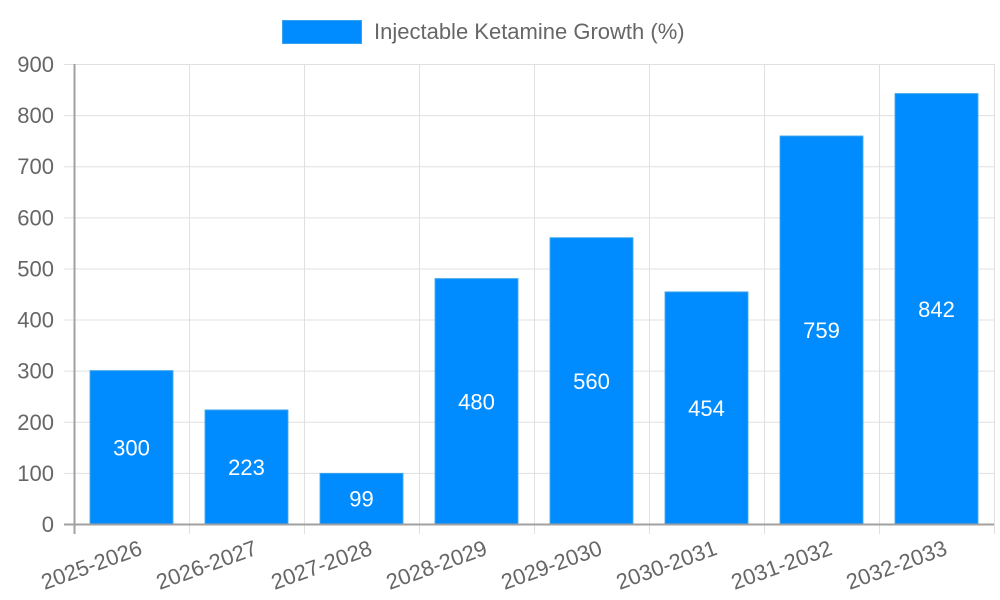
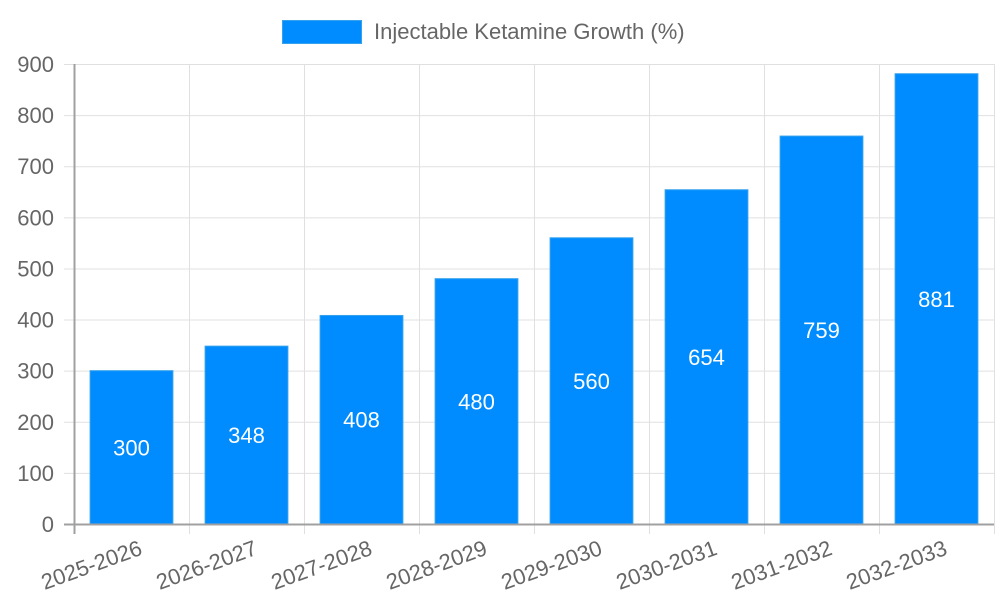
2026-2027: 223 -> 348
2027-2028: 99 -> 408
2030-2031: 454 -> 654
2032-2033: 842 -> 881
